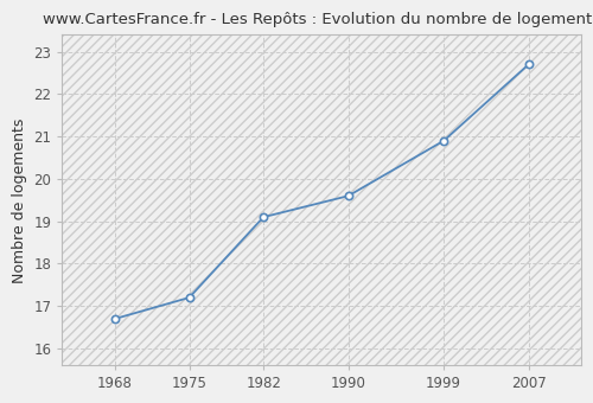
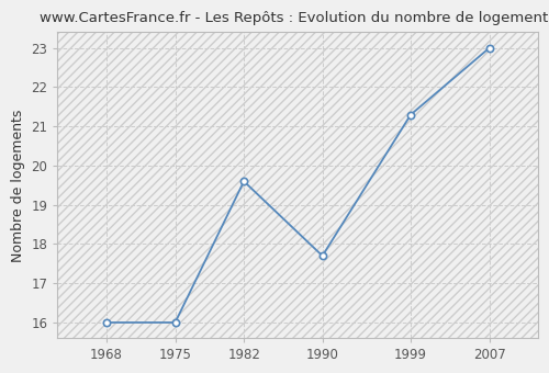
1968: 16.7 -> 16.0
1975: 17.2 -> 16.0
1982: 19.1 -> 19.6
1990: 19.6 -> 17.7
1999: 20.9 -> 21.3
2007: 22.7 -> 23.0
